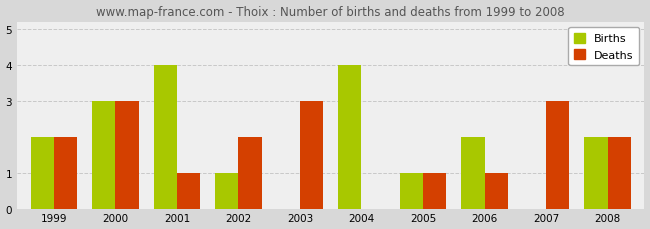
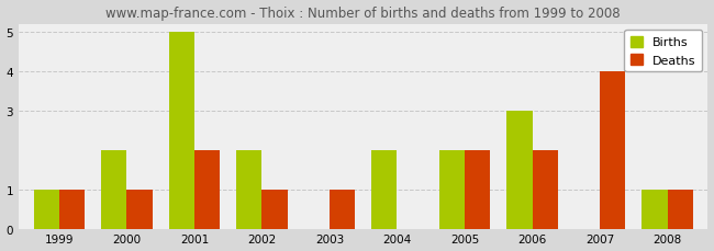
Births/1999: 2 -> 1
Deaths/1999: 2 -> 1
Births/2000: 3 -> 2
Deaths/2000: 3 -> 1
Births/2001: 4 -> 5
Deaths/2001: 1 -> 2
Births/2002: 1 -> 2
Deaths/2002: 2 -> 1
Deaths/2003: 3 -> 1
Births/2004: 4 -> 2
Births/2005: 1 -> 2
Deaths/2005: 1 -> 2
Births/2006: 2 -> 3
Deaths/2006: 1 -> 2
Deaths/2007: 3 -> 4
Births/2008: 2 -> 1
Deaths/2008: 2 -> 1
